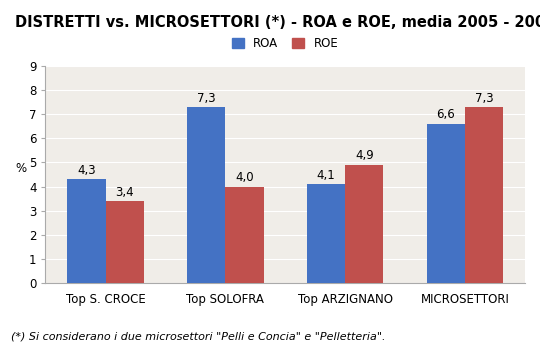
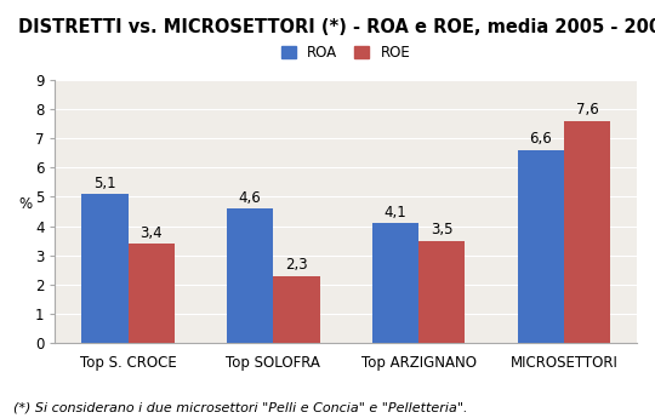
ROA/Top S. CROCE: 4,3 -> 5,1
ROA/Top SOLOFRA: 7,3 -> 4,6
ROE/Top SOLOFRA: 4,0 -> 2,3
ROE/Top ARZIGNANO: 4,9 -> 3,5
ROE/MICROSETTORI: 7,3 -> 7,6
